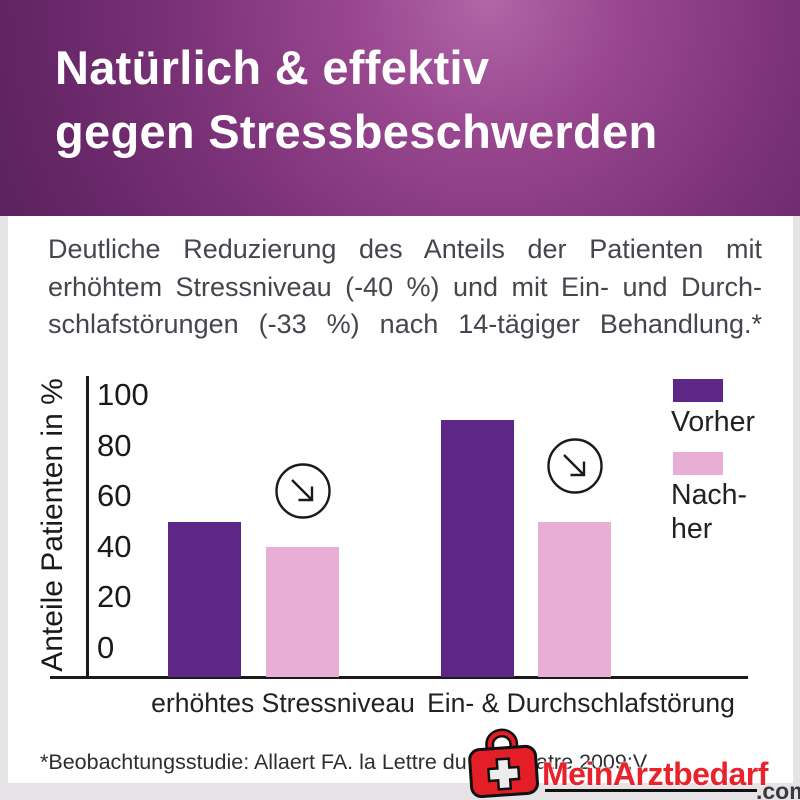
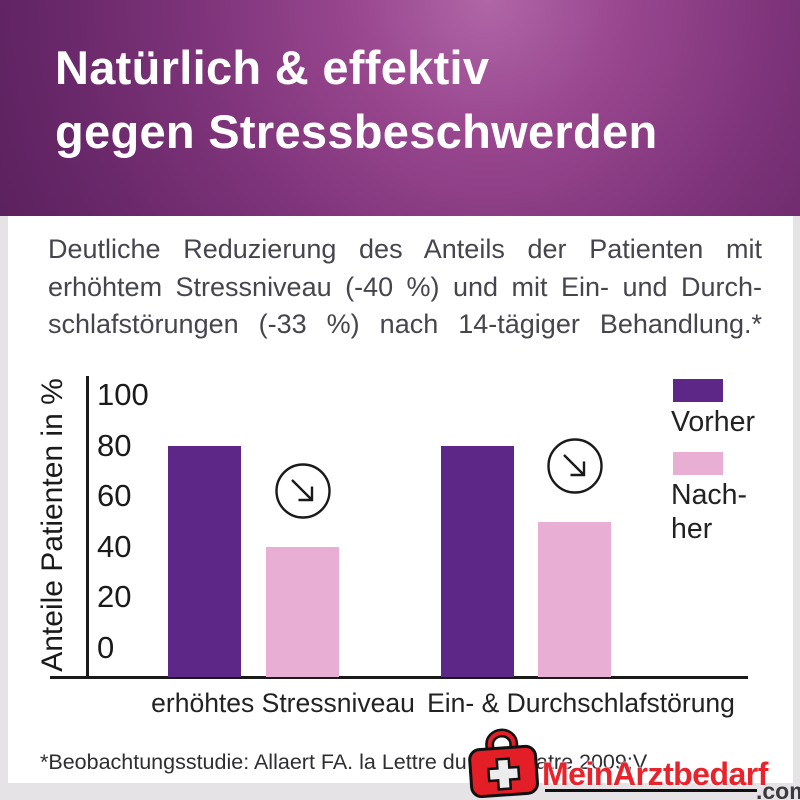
Vorher/erhöhtes Stressniveau: 50 -> 80
Vorher/Ein- & Durchschlafstörung: 90 -> 80
